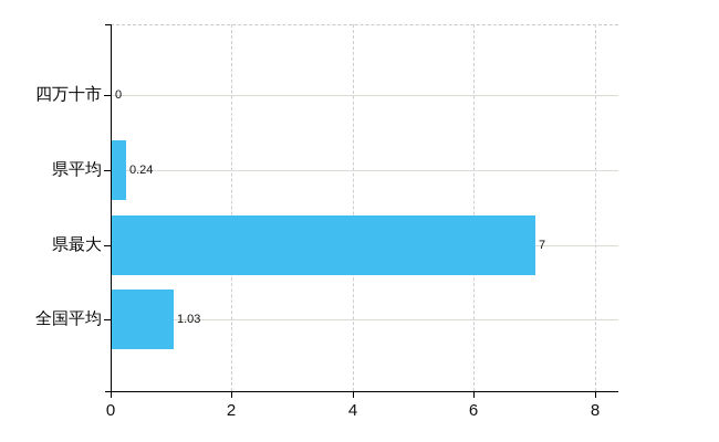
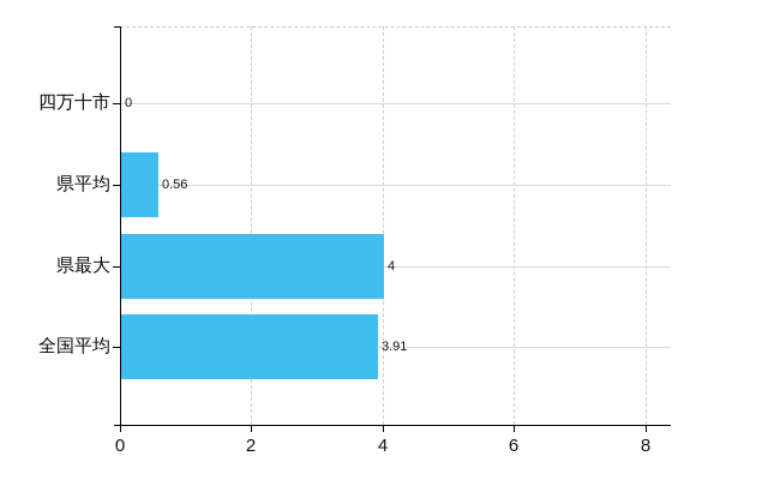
県平均: 0.24 -> 0.56
県最大: 7 -> 4
全国平均: 1.03 -> 3.91
